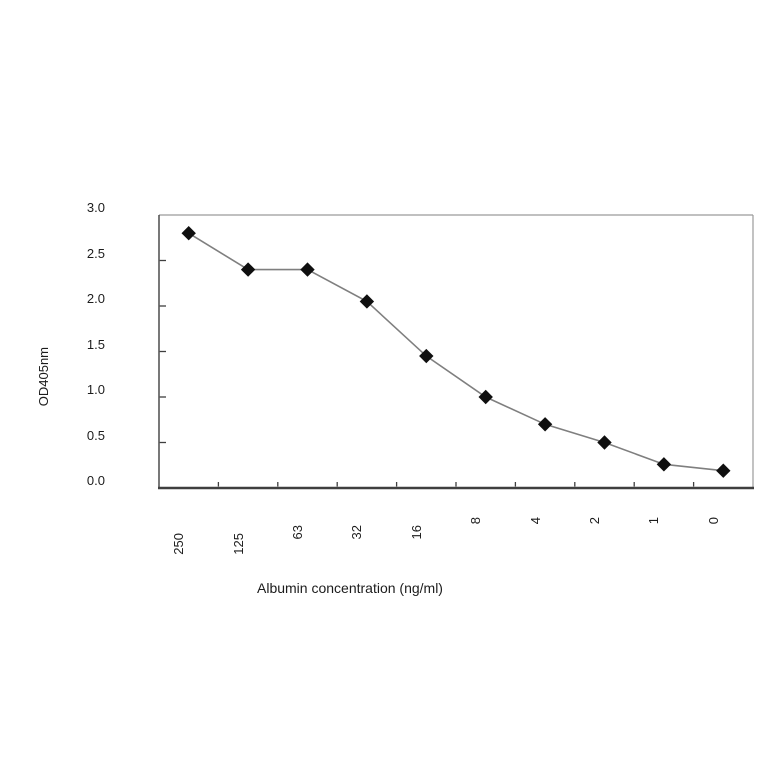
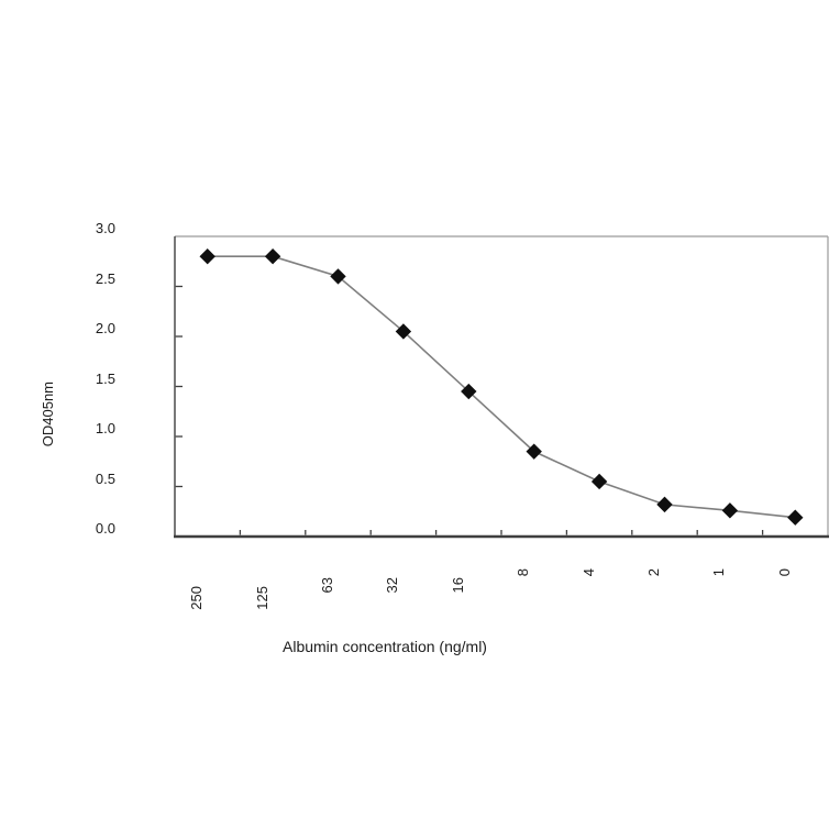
125: 2.4 -> 2.8
63: 2.4 -> 2.6
8: 1.0 -> 0.8
4: 0.7 -> 0.6
2: 0.5 -> 0.3
